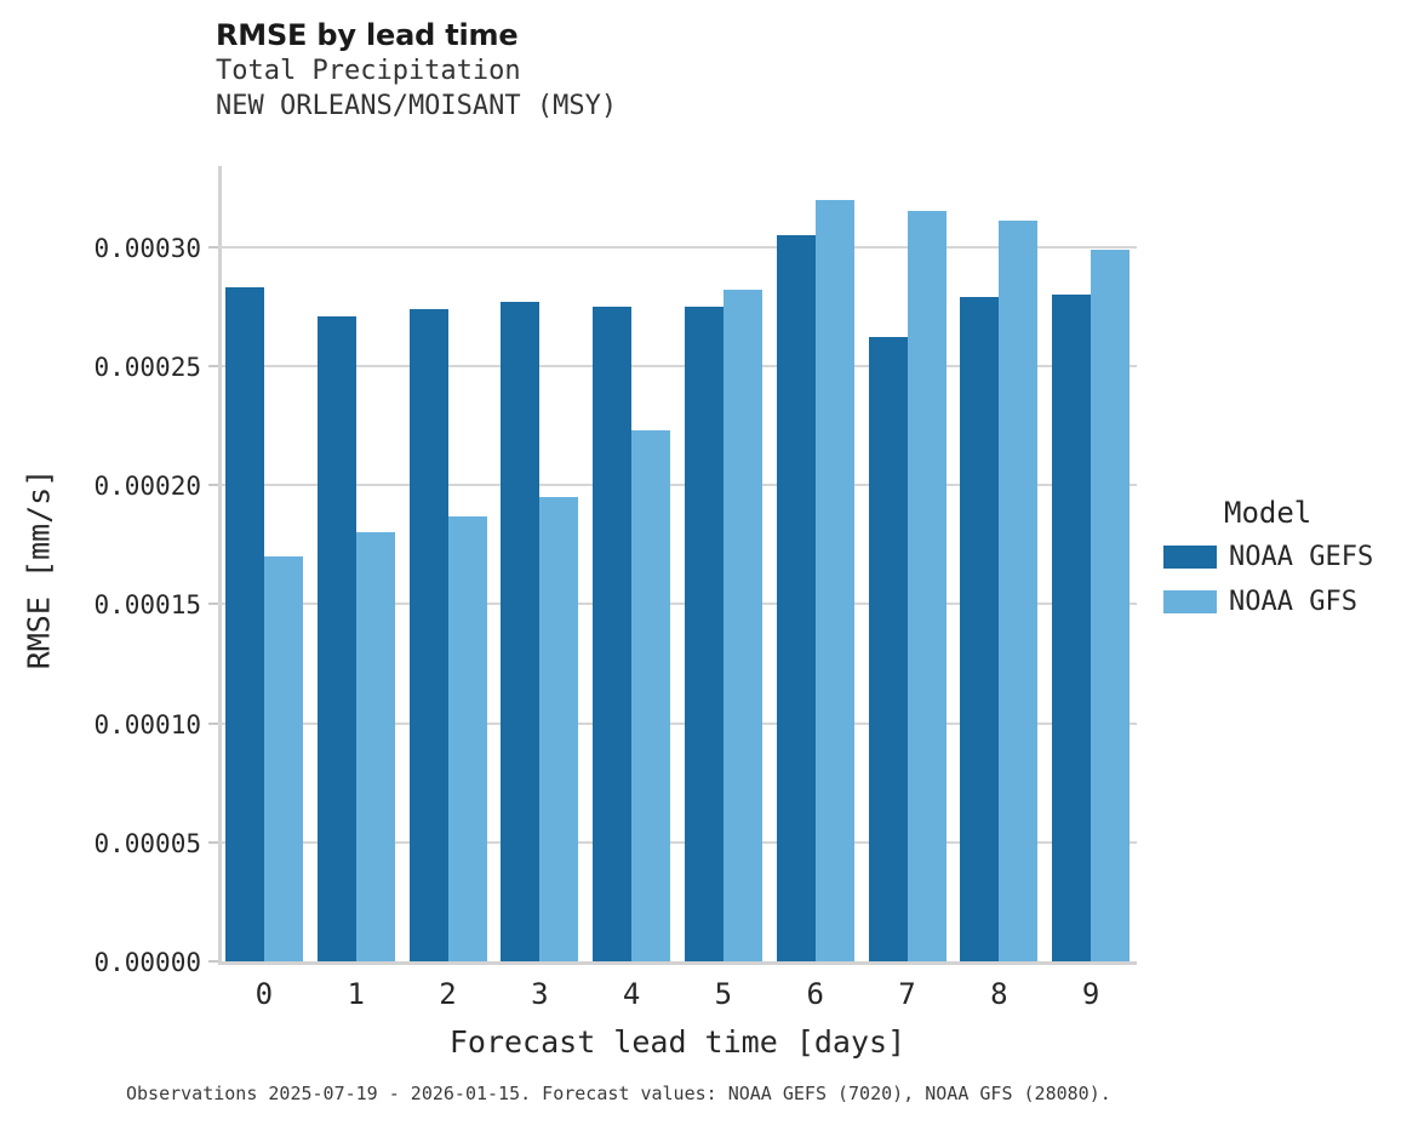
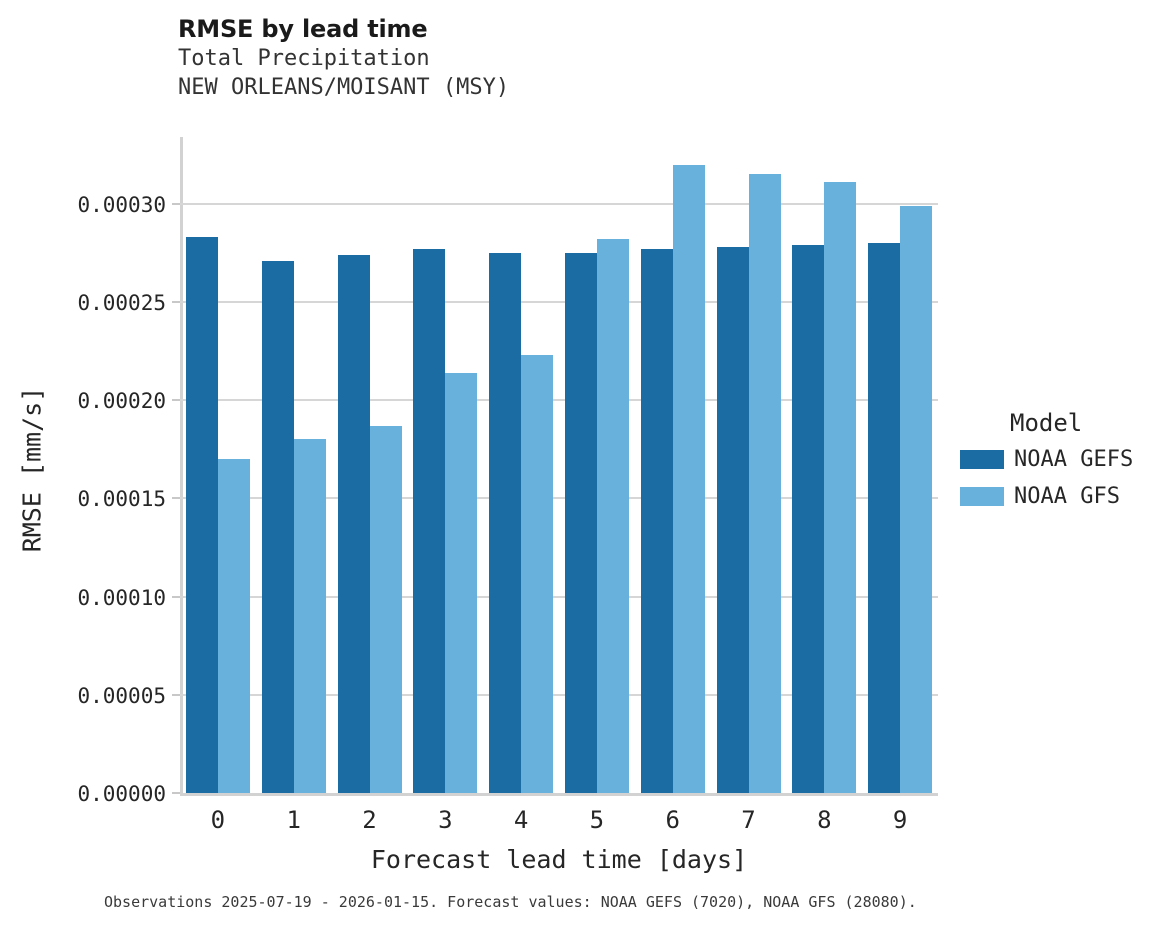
NOAA GFS/3: 0.000195 -> 0.000214
NOAA GEFS/6: 0.000305 -> 0.000277
NOAA GEFS/7: 0.000262 -> 0.000278
